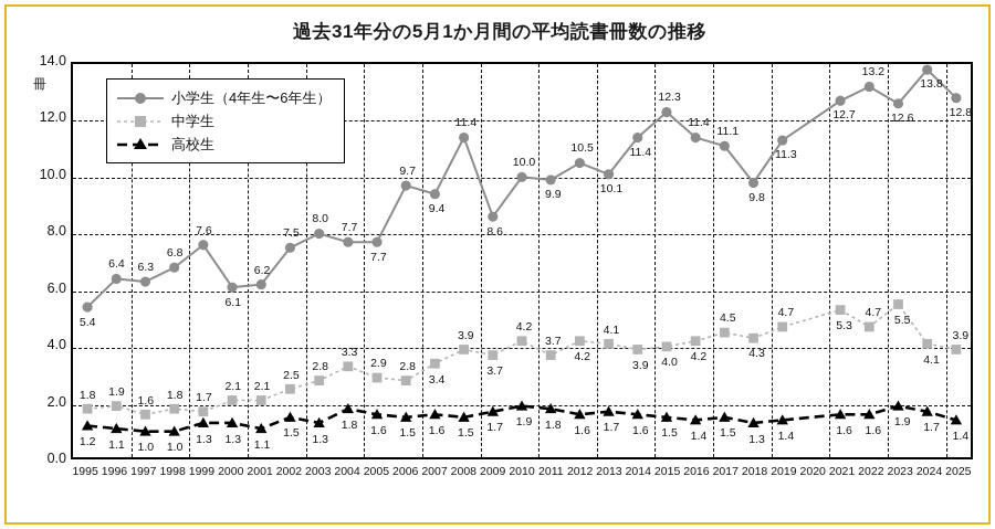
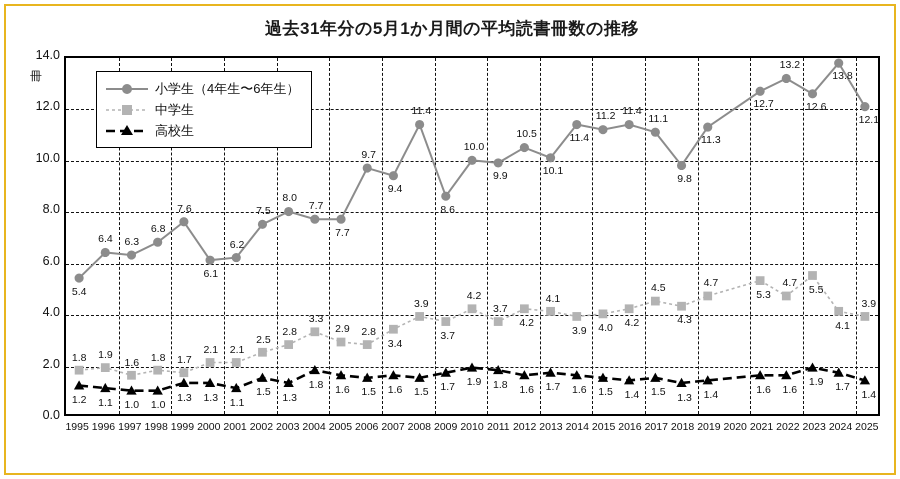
小学生（4年生〜6年生）/2015: 12.3 -> 11.2
小学生（4年生〜6年生）/2025: 12.8 -> 12.1
